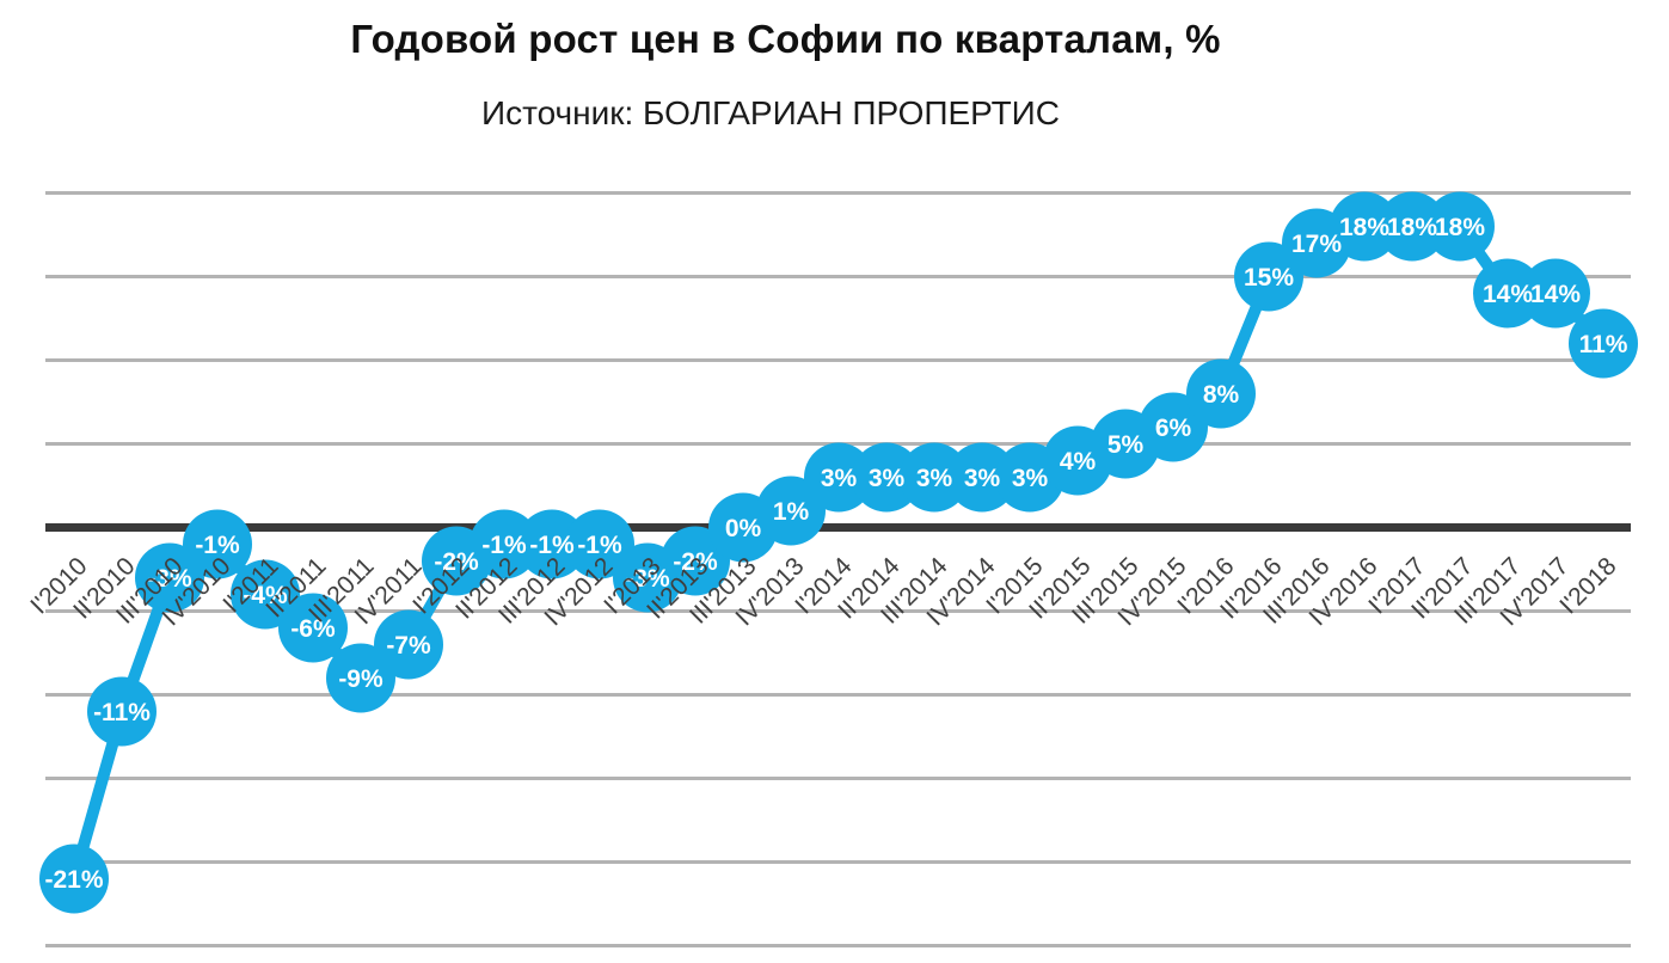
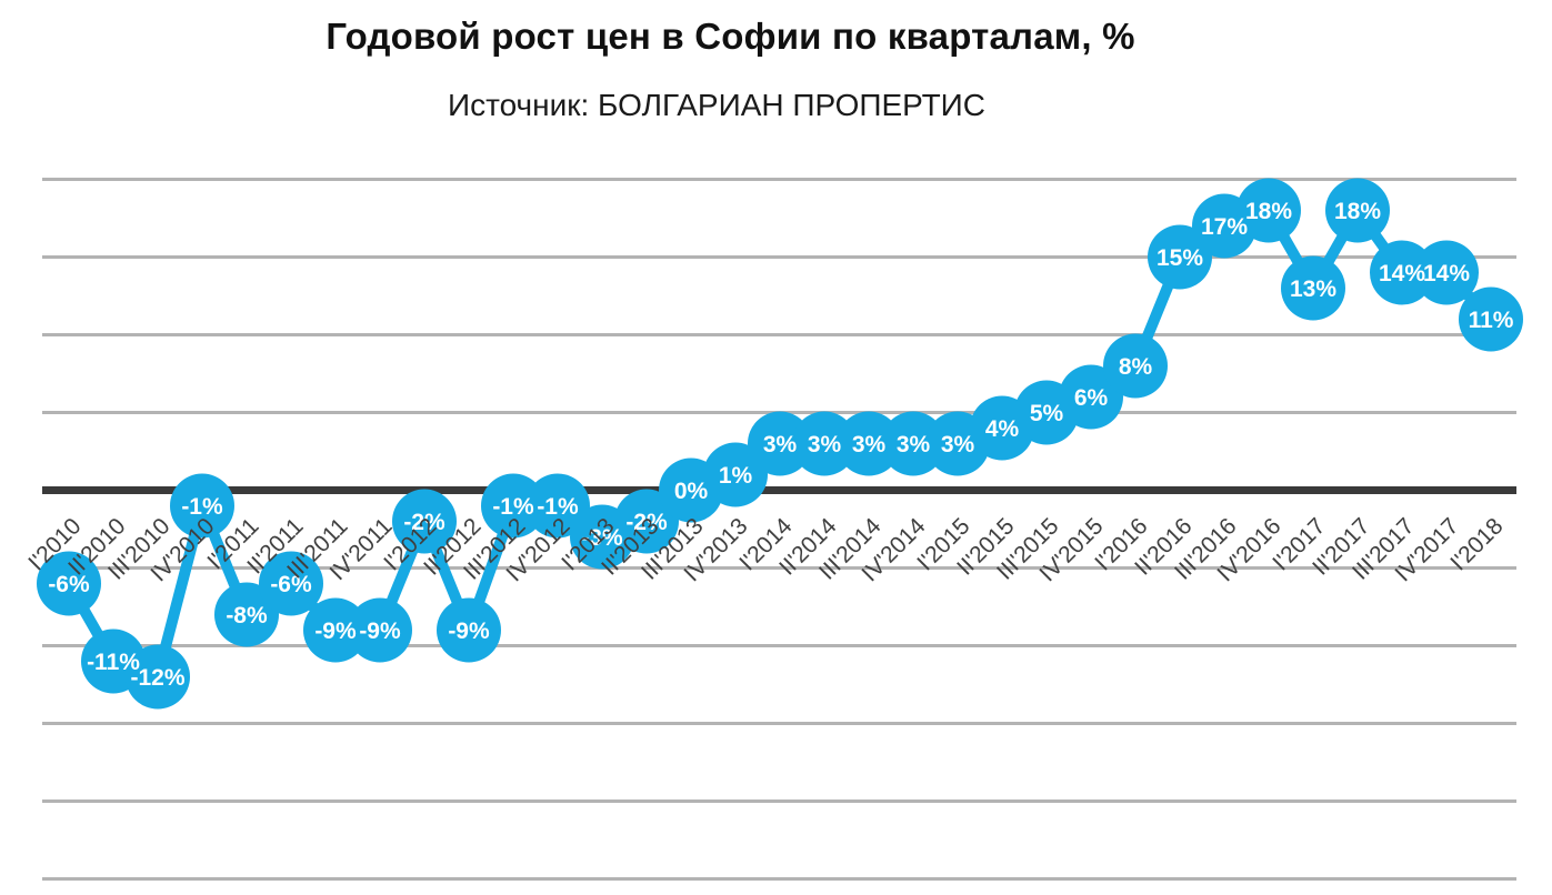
I'2010: -21% -> -6%
III'2010: -3% -> -12%
I'2011: -4% -> -8%
IV'2011: -7% -> -9%
II'2012: -1% -> -9%
I'2017: 18% -> 13%
